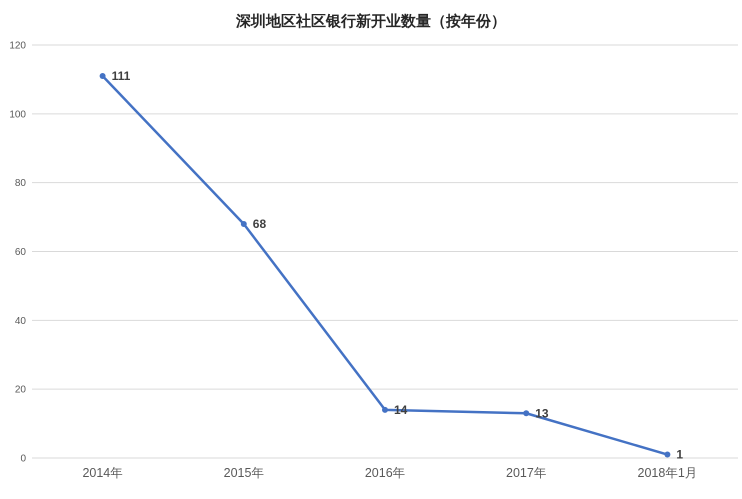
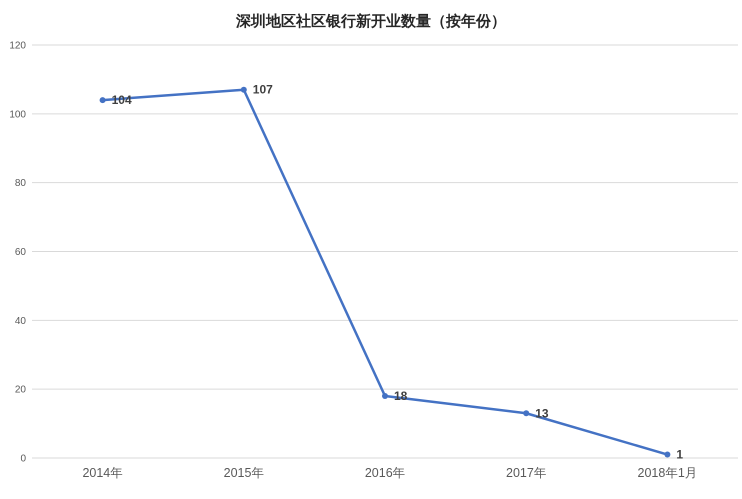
2014年: 111 -> 104
2015年: 68 -> 107
2016年: 14 -> 18
